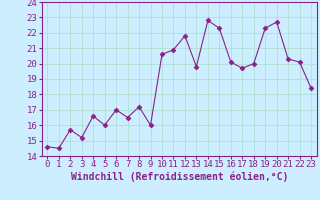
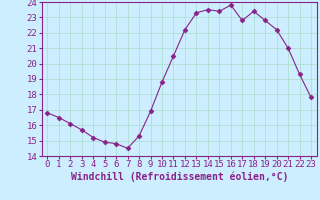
0: 14.6 -> 16.8
1: 14.5 -> 16.5
2: 15.7 -> 16.1
3: 15.2 -> 15.7
4: 16.6 -> 15.2
5: 16.0 -> 14.9
6: 17.0 -> 14.8
7: 16.5 -> 14.5
8: 17.2 -> 15.3
9: 16.0 -> 16.9
10: 20.6 -> 18.8
11: 20.9 -> 20.5
12: 21.8 -> 22.2
13: 19.8 -> 23.3
14: 22.8 -> 23.5
15: 22.3 -> 23.4
16: 20.1 -> 23.8
17: 19.7 -> 22.8
18: 20.0 -> 23.4
19: 22.3 -> 22.8
20: 22.7 -> 22.2
21: 20.3 -> 21.0
22: 20.1 -> 19.3
23: 18.4 -> 17.8
